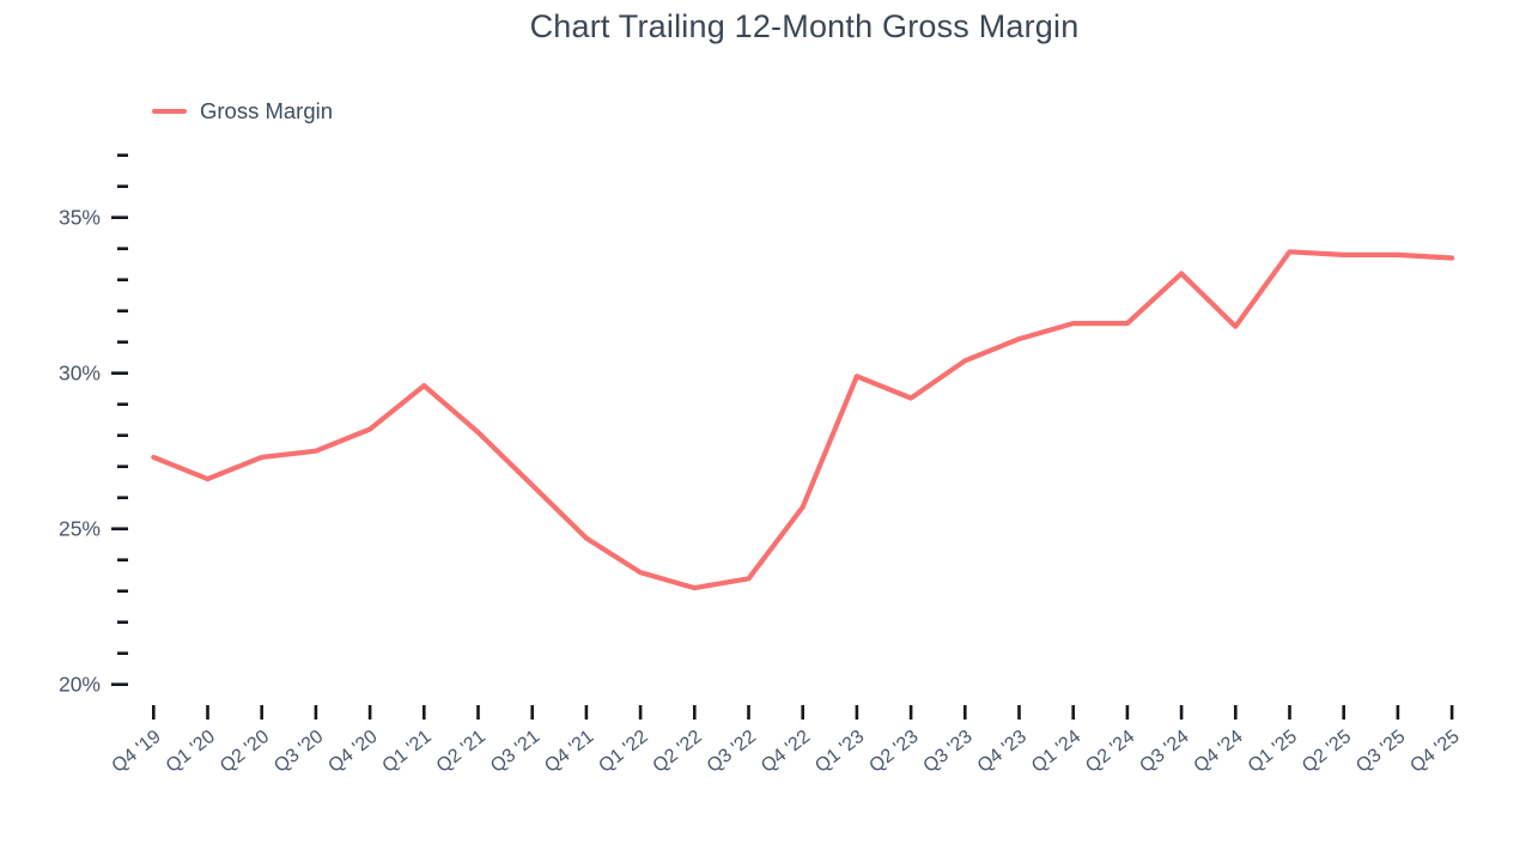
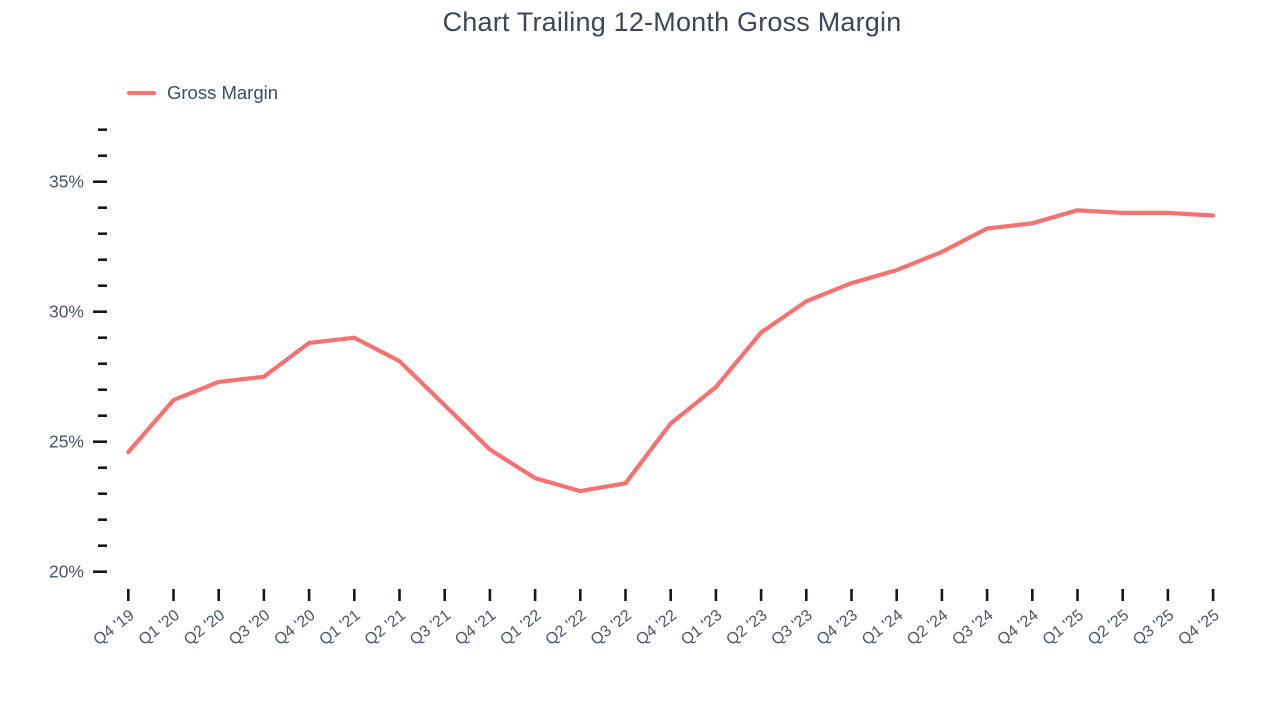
Q4 '19: 27.3% -> 24.6%
Q4 '20: 28.2% -> 28.8%
Q1 '21: 29.6% -> 29.0%
Q1 '23: 29.9% -> 27.1%
Q2 '24: 31.6% -> 32.3%
Q4 '24: 31.5% -> 33.4%
